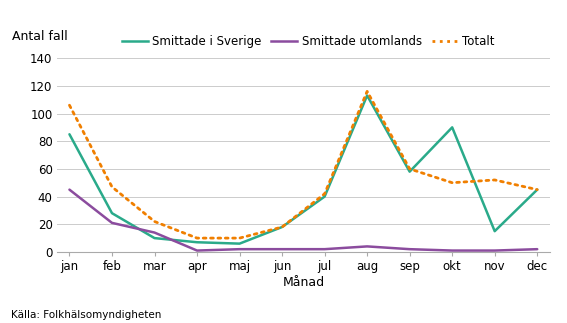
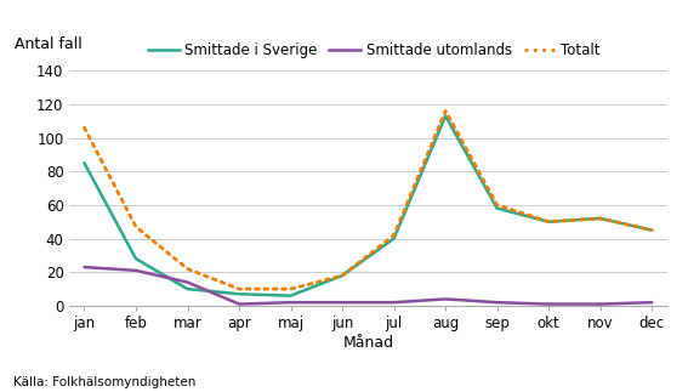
Smittade utomlands/jan: 45 -> 23
Smittade i Sverige/okt: 90 -> 50
Smittade i Sverige/nov: 15 -> 52
